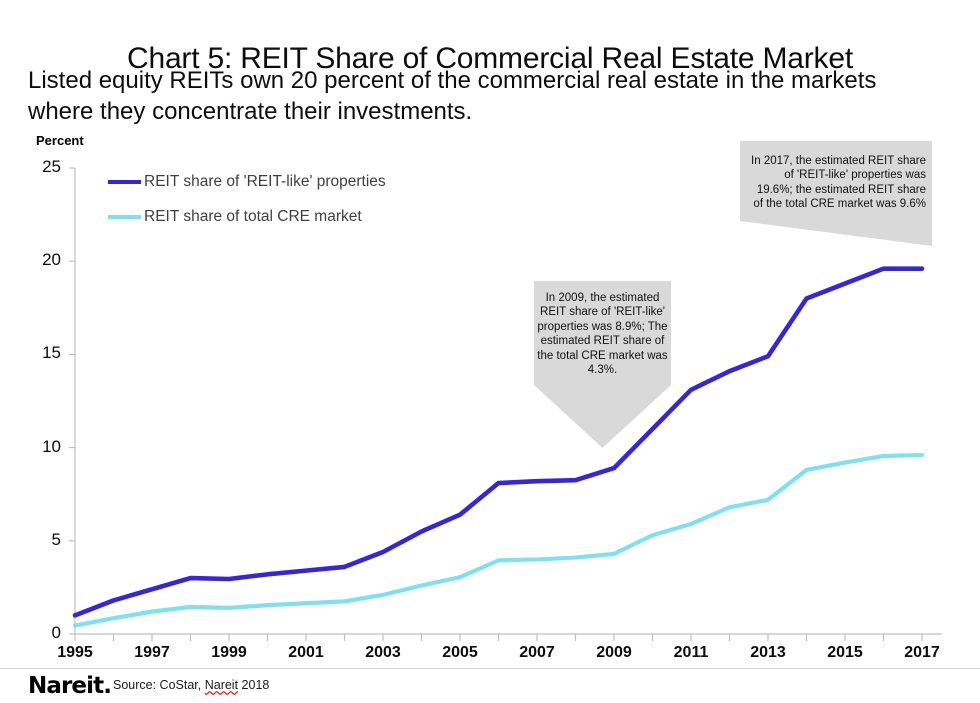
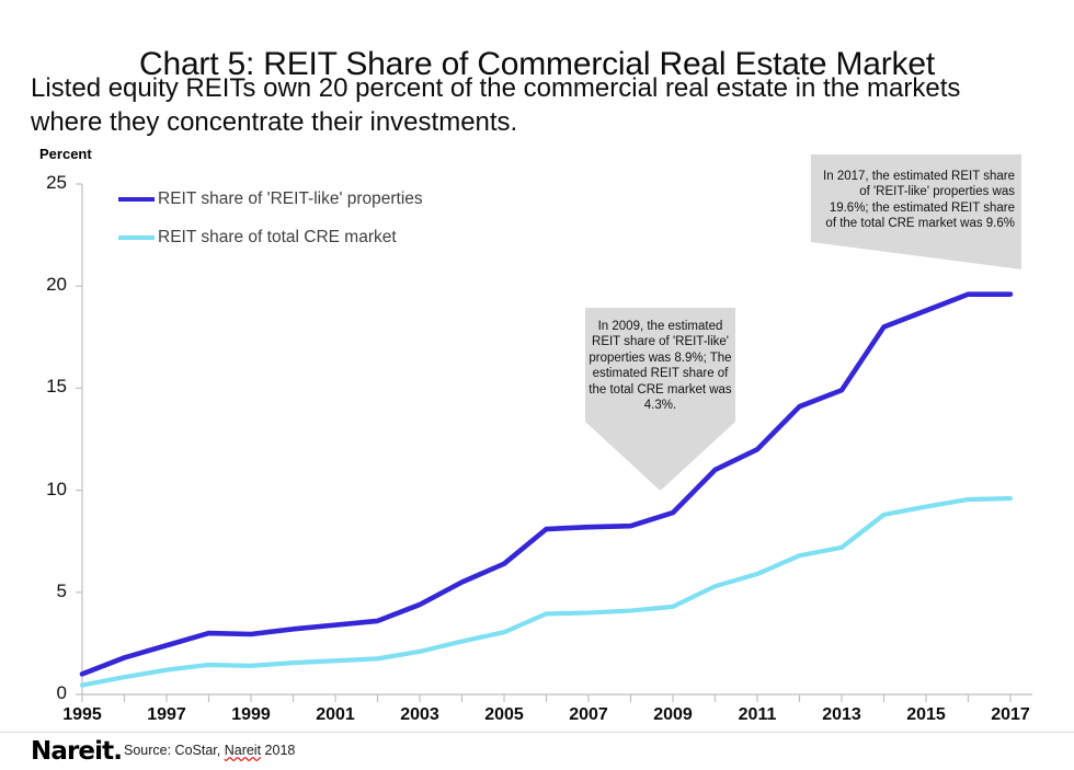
REIT share of 'REIT-like' properties/2011: 13.1 -> 12.0
